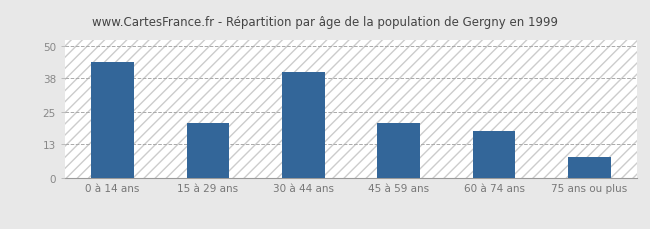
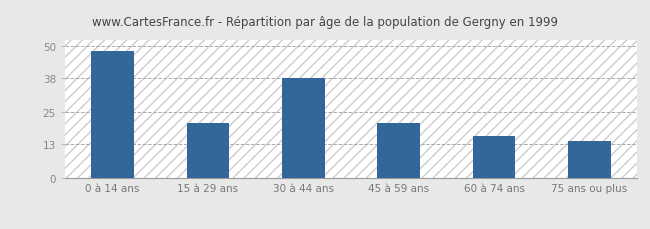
0 à 14 ans: 44 -> 48
30 à 44 ans: 40 -> 38
60 à 74 ans: 18 -> 16
75 ans ou plus: 8 -> 14
